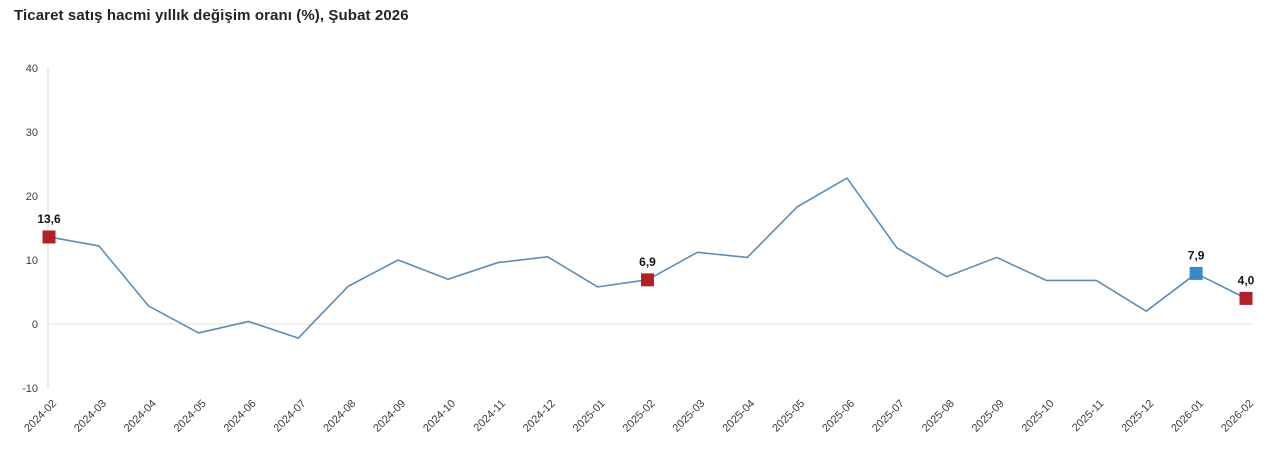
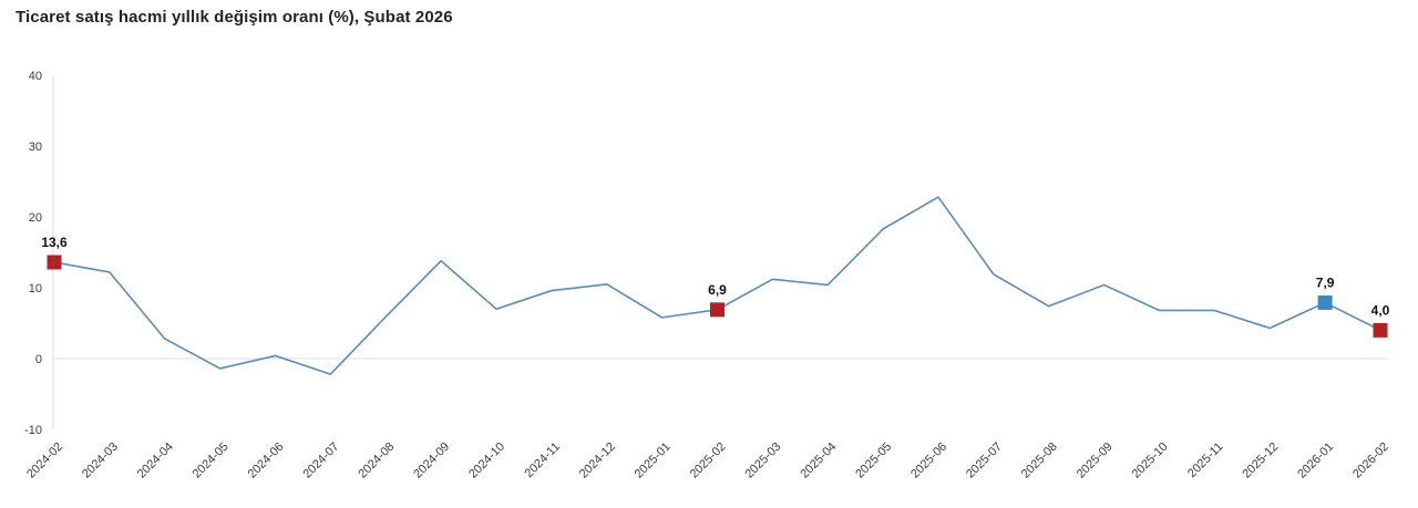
2024-09: 10 -> 14
2025-12: 2 -> 4
